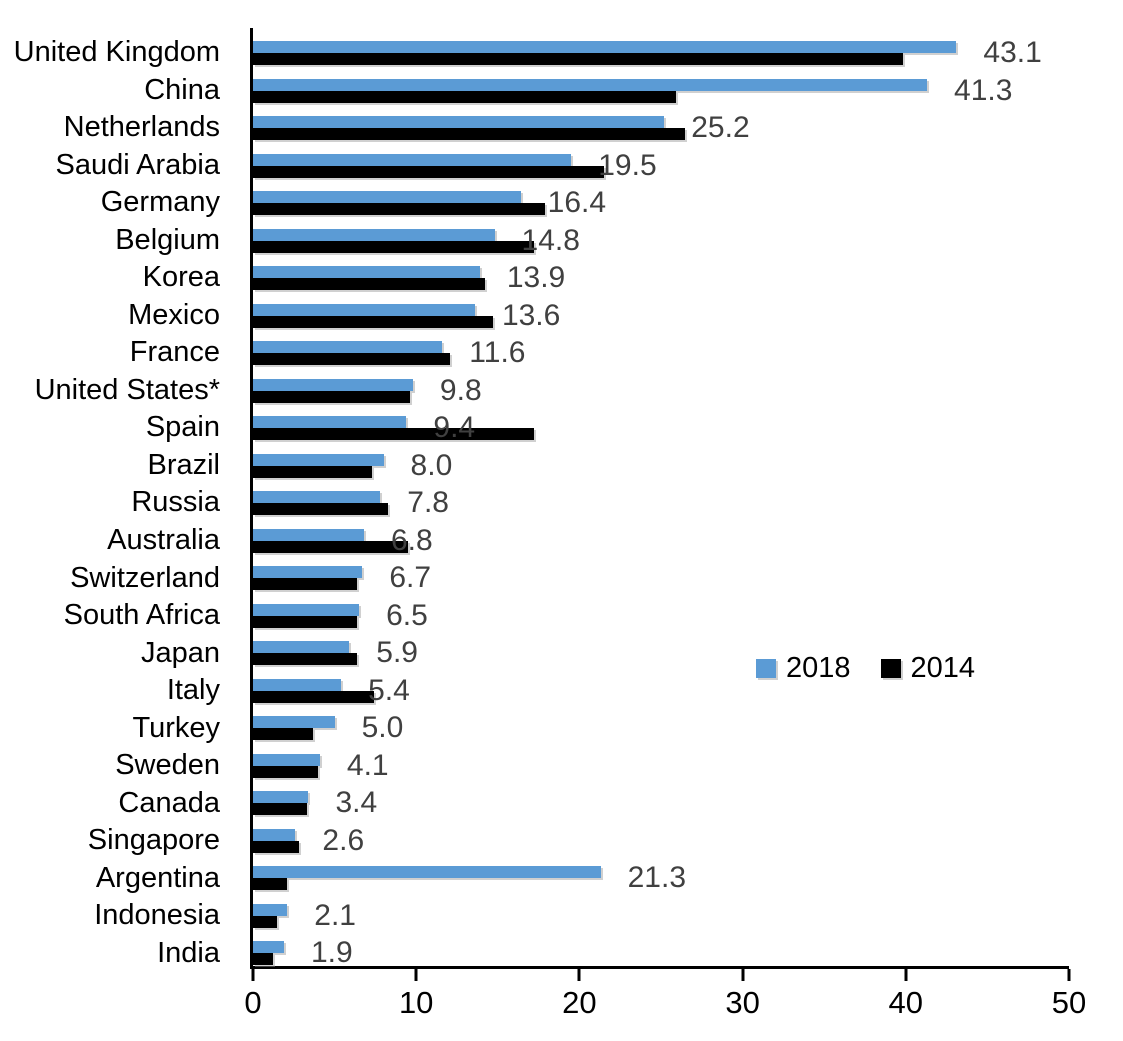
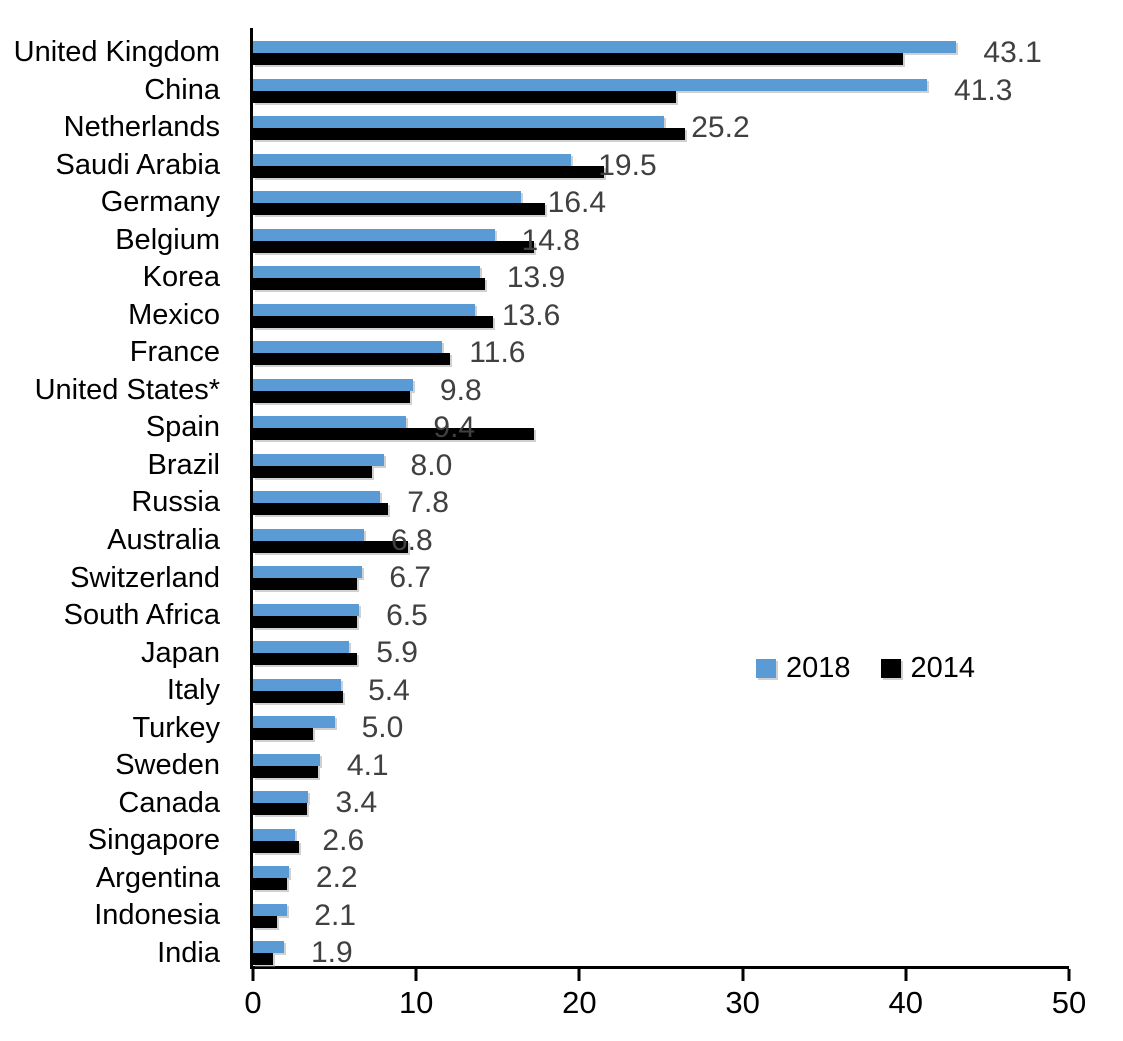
2014/Italy: 7.4 -> 5.5
2018/Argentina: 21.3 -> 2.2
